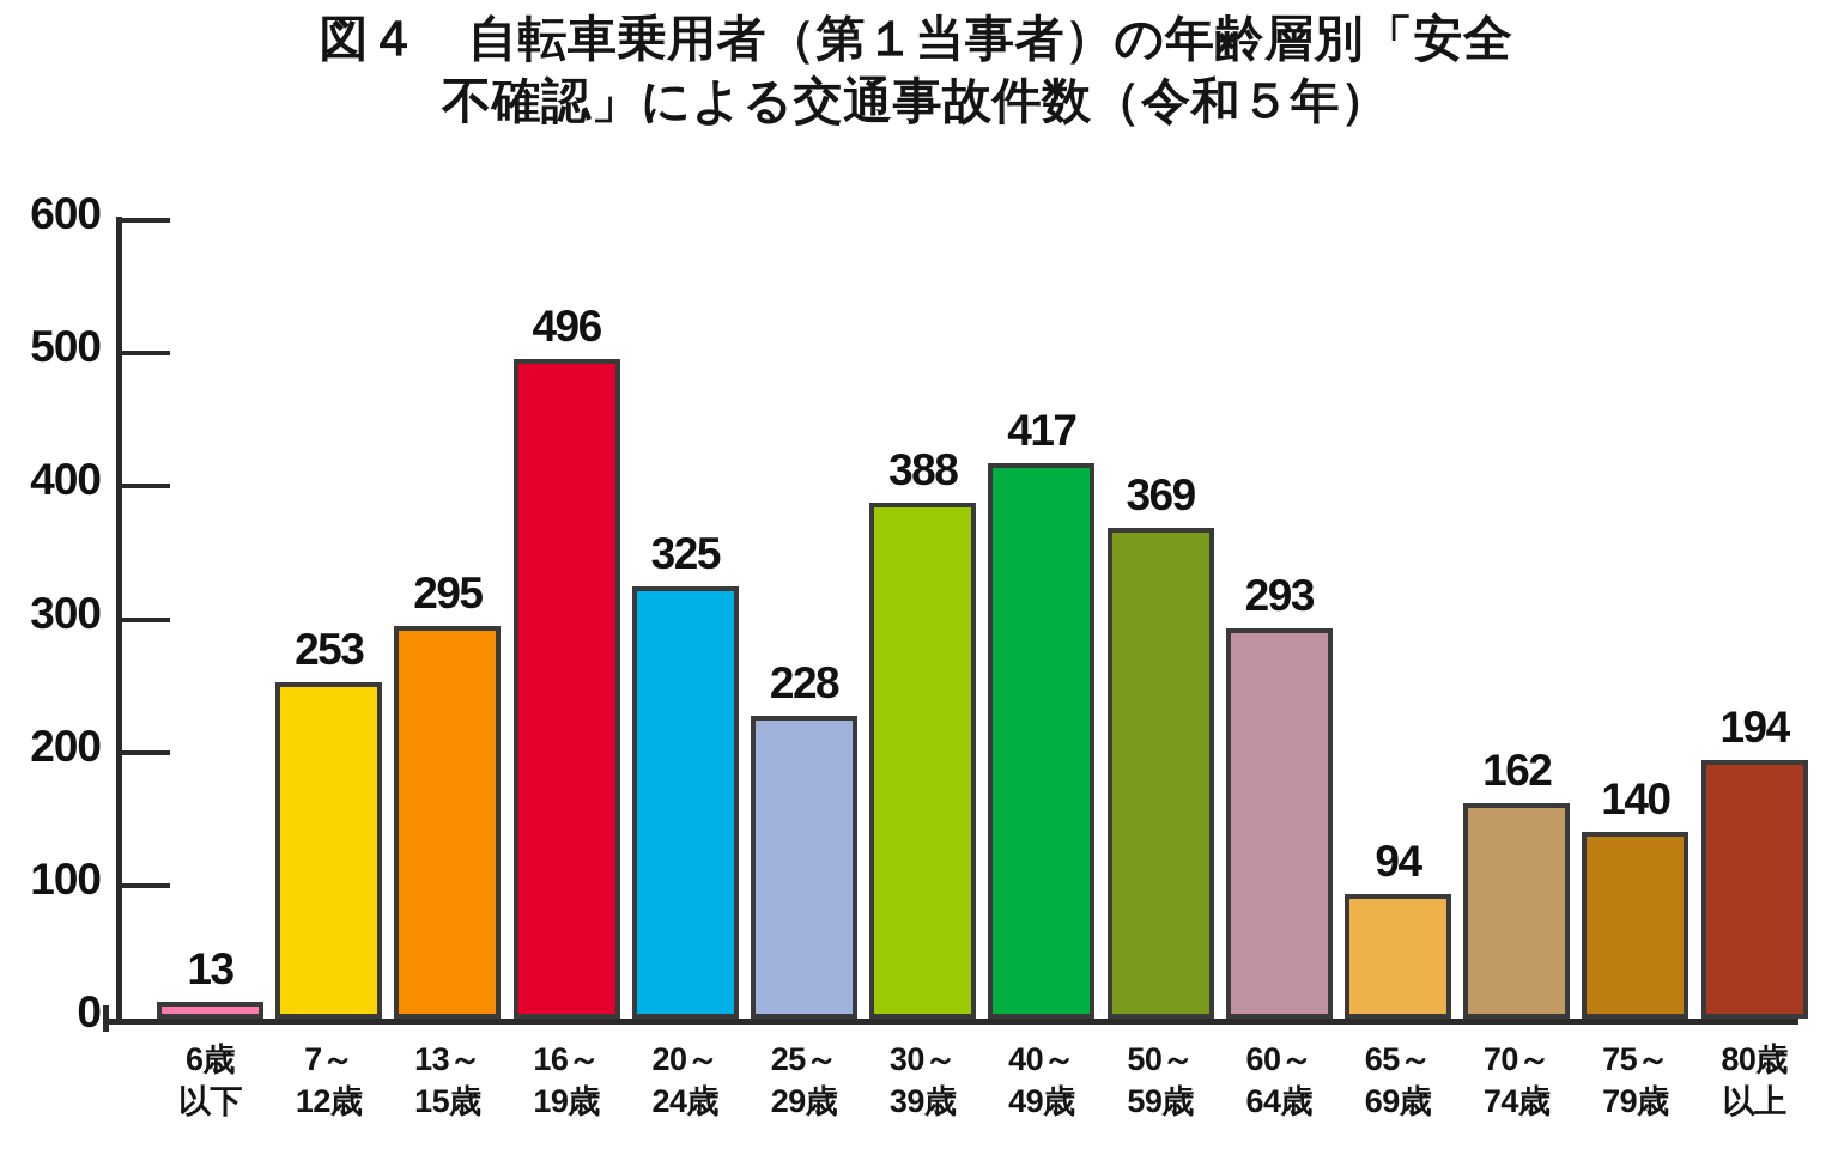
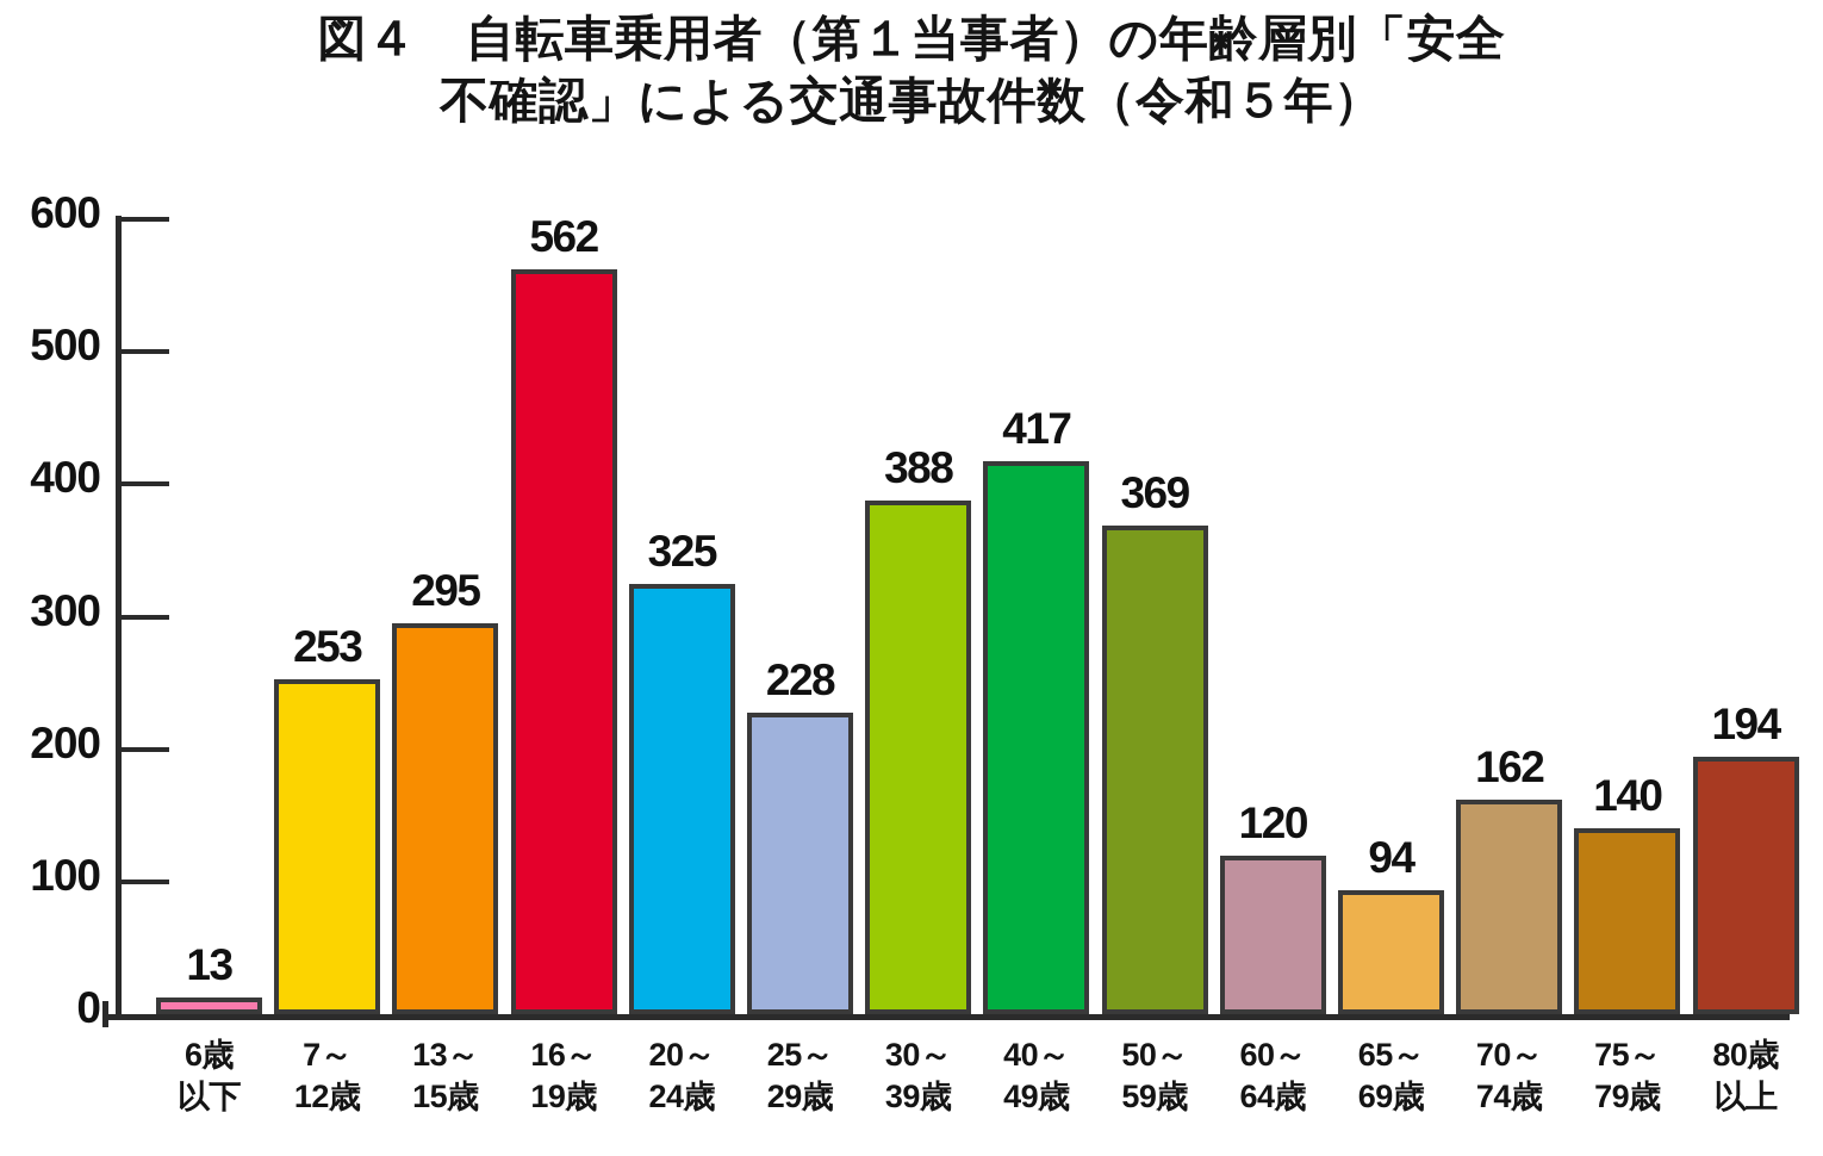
16～ 19歳: 496 -> 562
60～ 64歳: 293 -> 120
